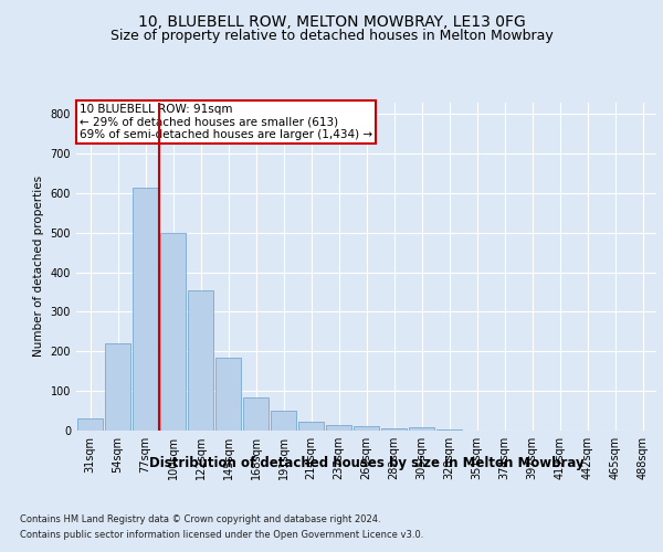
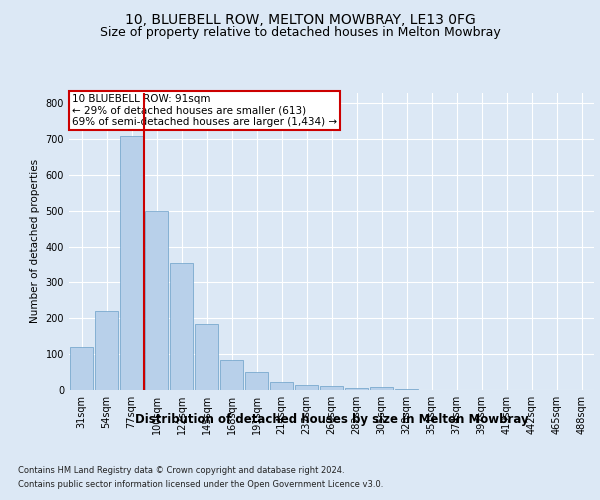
31sqm: 30 -> 120
77sqm: 615 -> 710
